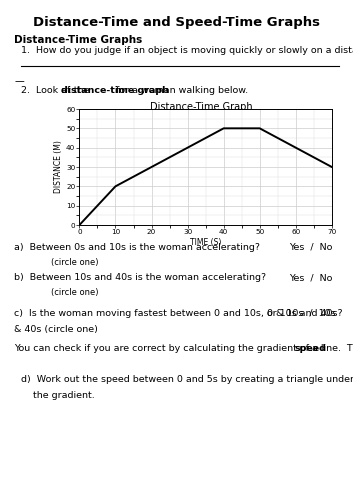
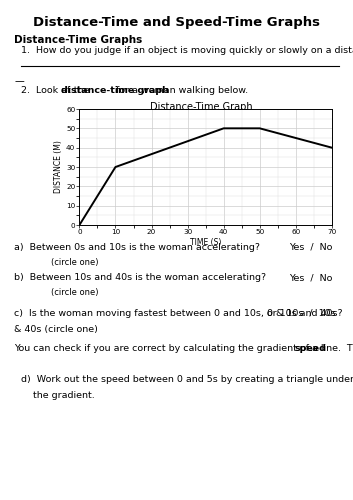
10: 20 -> 30
70: 30 -> 40
